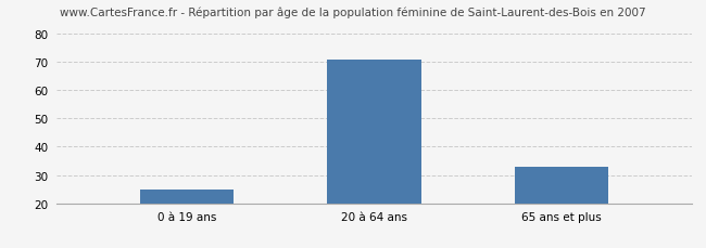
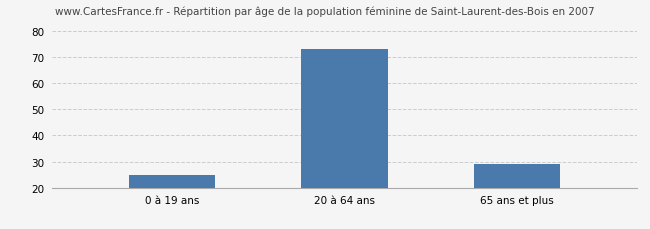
20 à 64 ans: 71 -> 73
65 ans et plus: 33 -> 29
